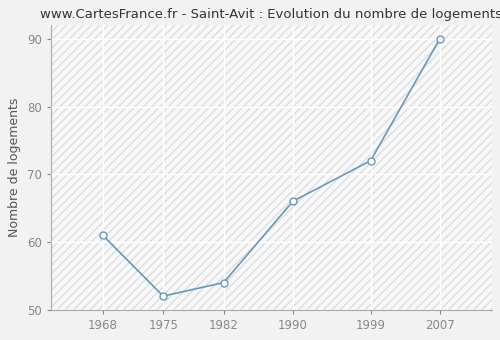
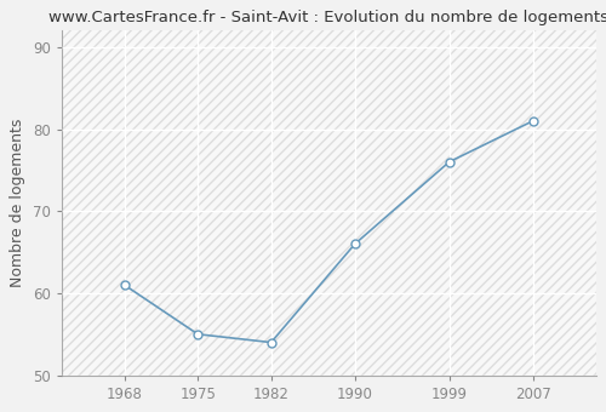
1975: 52 -> 55
1999: 72 -> 76
2007: 90 -> 81
